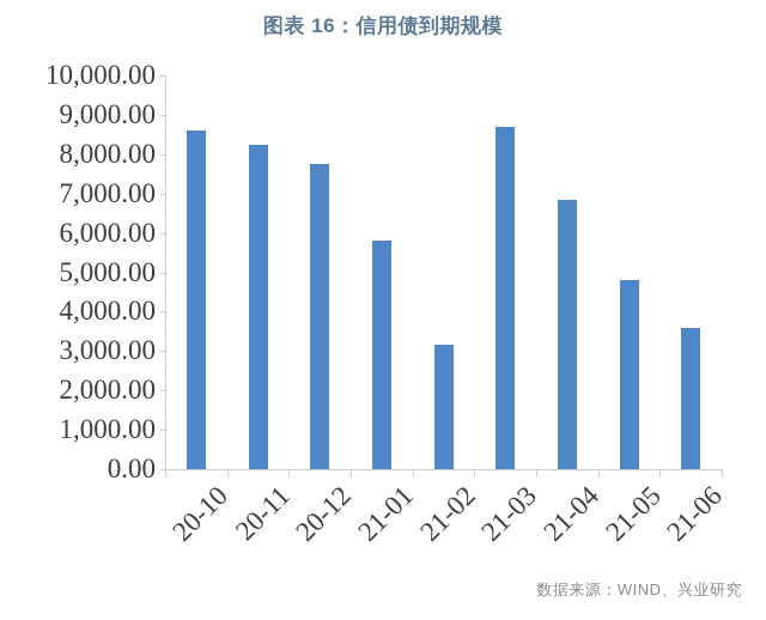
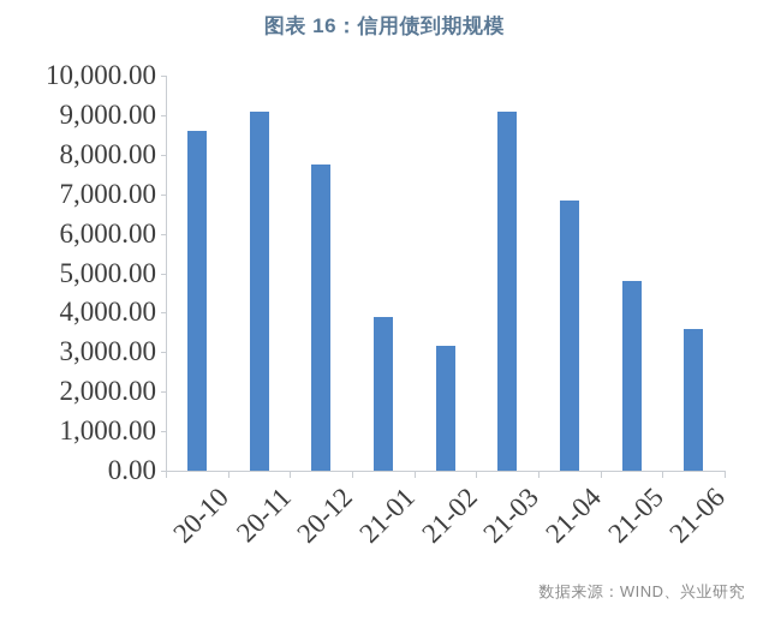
20-11: 8200 -> 9100
21-01: 5800 -> 3900
21-03: 8700 -> 9100
